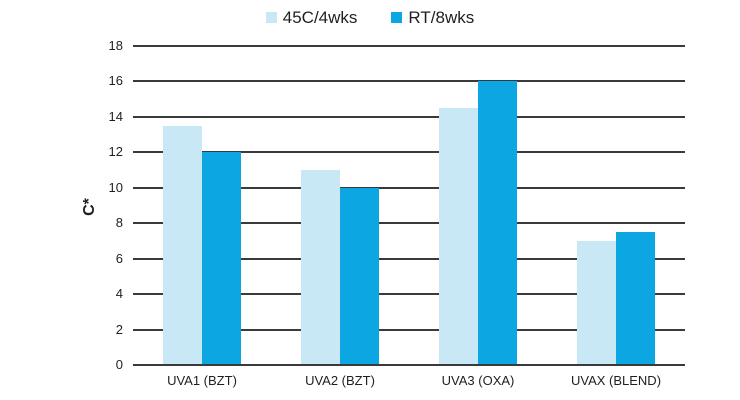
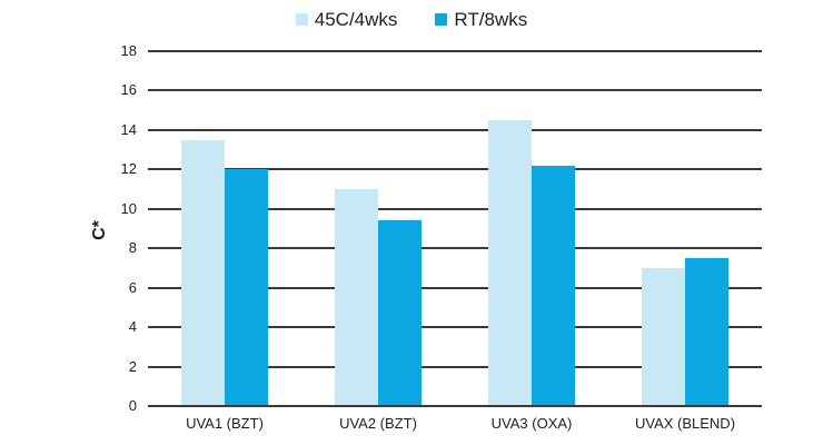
RT/8wks/UVA2 (BZT): 10.0 -> 9.4
RT/8wks/UVA3 (OXA): 16.0 -> 12.2
